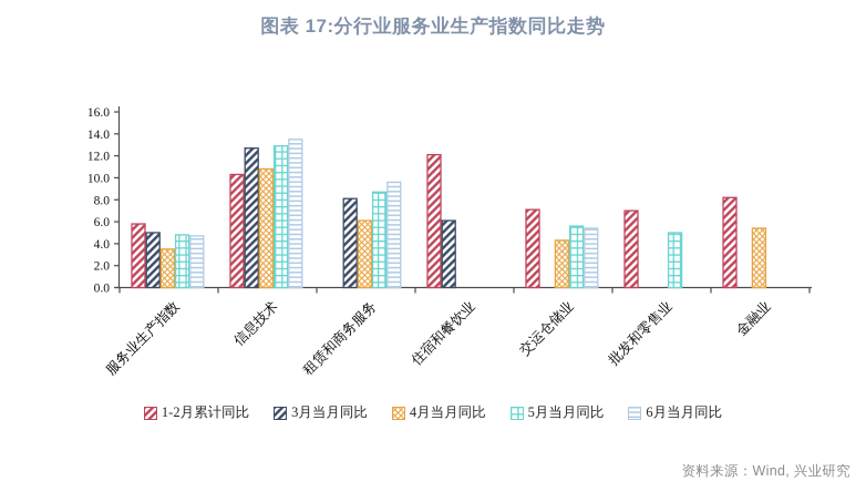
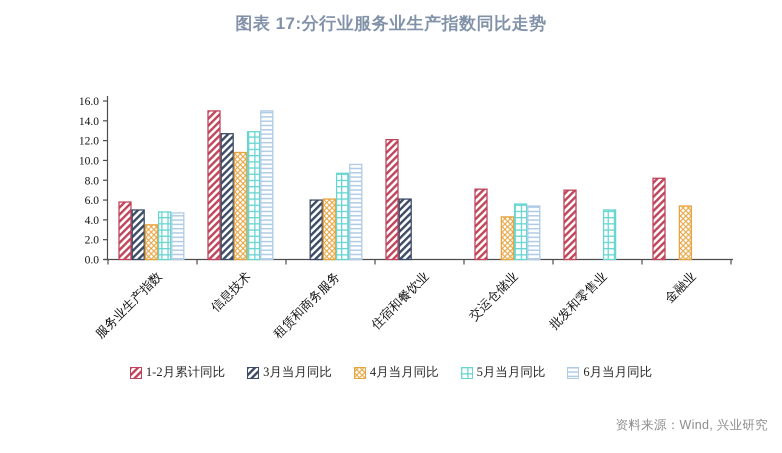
1-2月累计同比/信息技术: 10 -> 15
6月当月同比/信息技术: 14 -> 15
3月当月同比/租赁和商务服务: 8 -> 6
